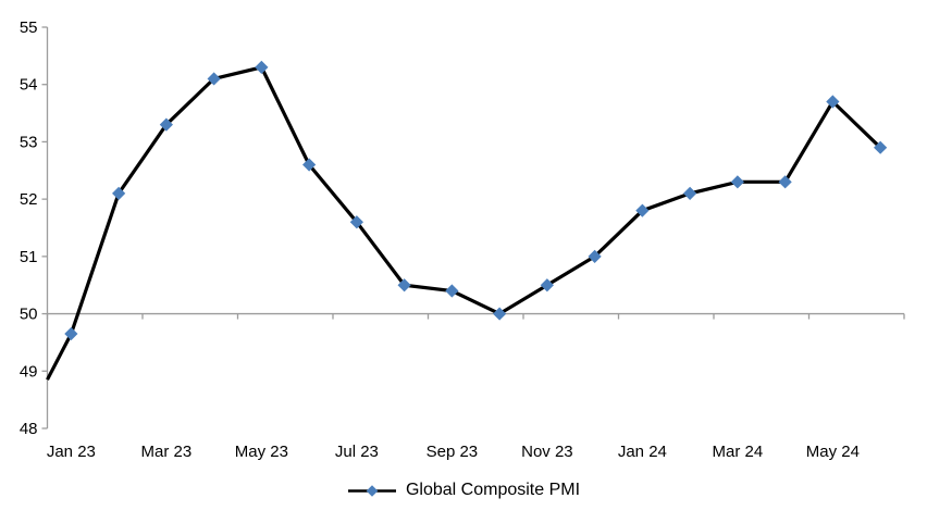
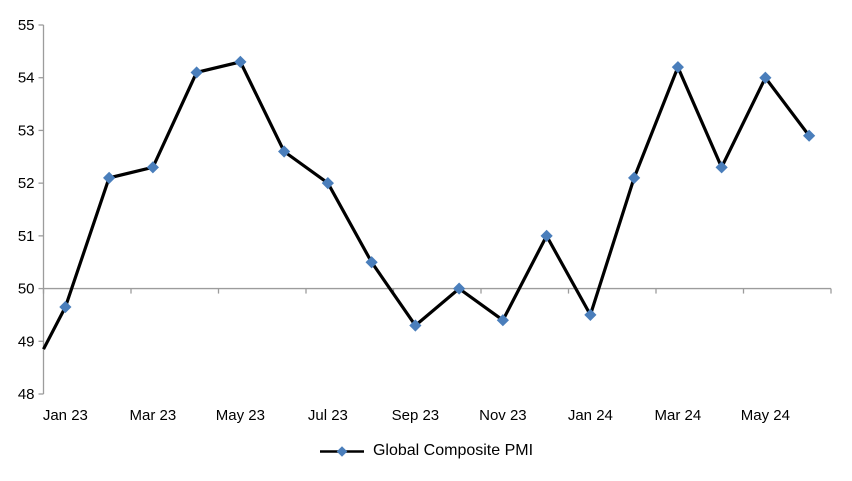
Mar 23: 53.3 -> 52.3
Jul 23: 51.6 -> 52.0
Sep 23: 50.4 -> 49.3
Nov 23: 50.5 -> 49.4
Jan 24: 51.8 -> 49.5
Mar 24: 52.3 -> 54.2
May 24: 53.7 -> 54.0
